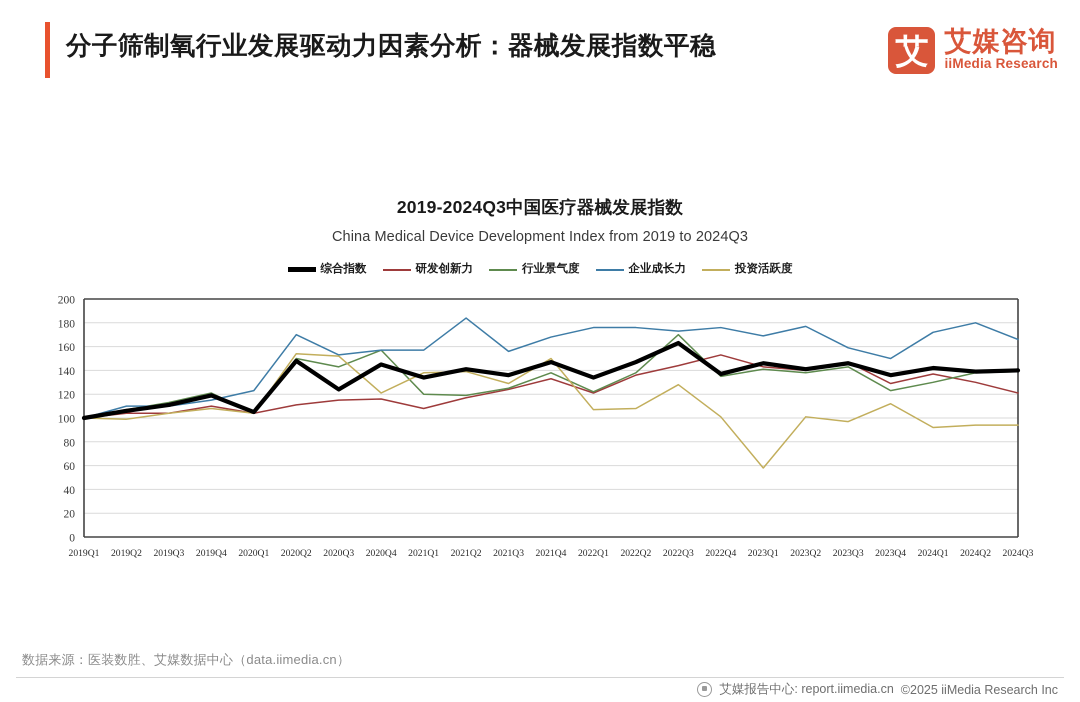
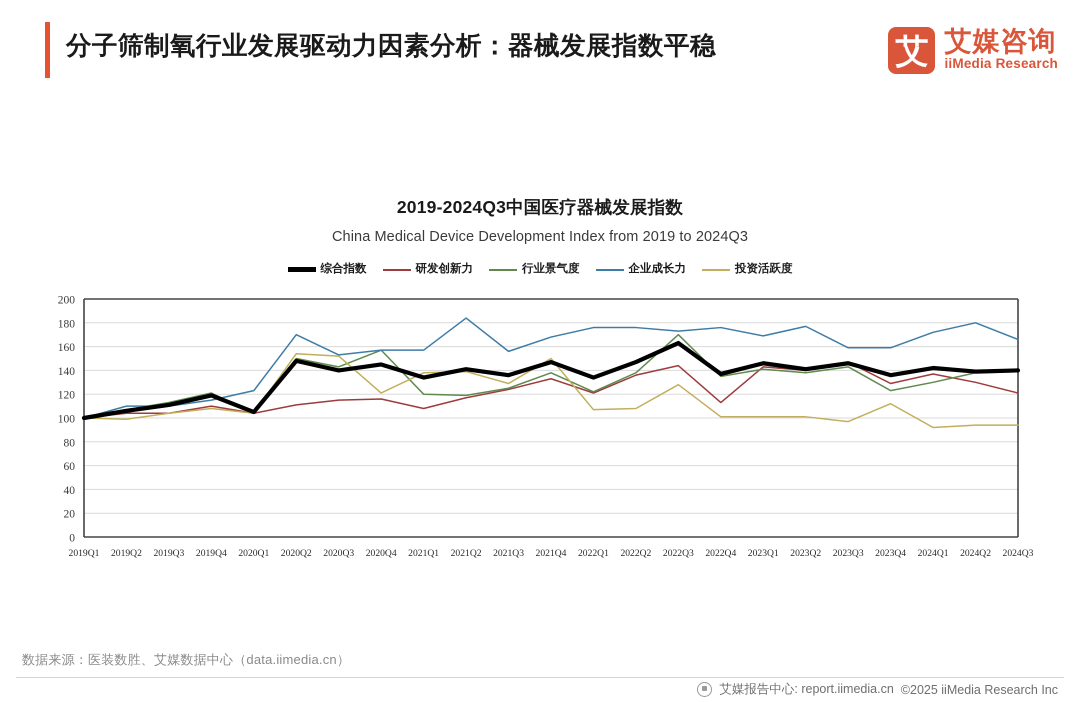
综合指数/2020Q3: 124 -> 140
研发创新力/2022Q4: 153 -> 113
投资活跃度/2023Q1: 58 -> 101
企业成长力/2023Q4: 150 -> 159
